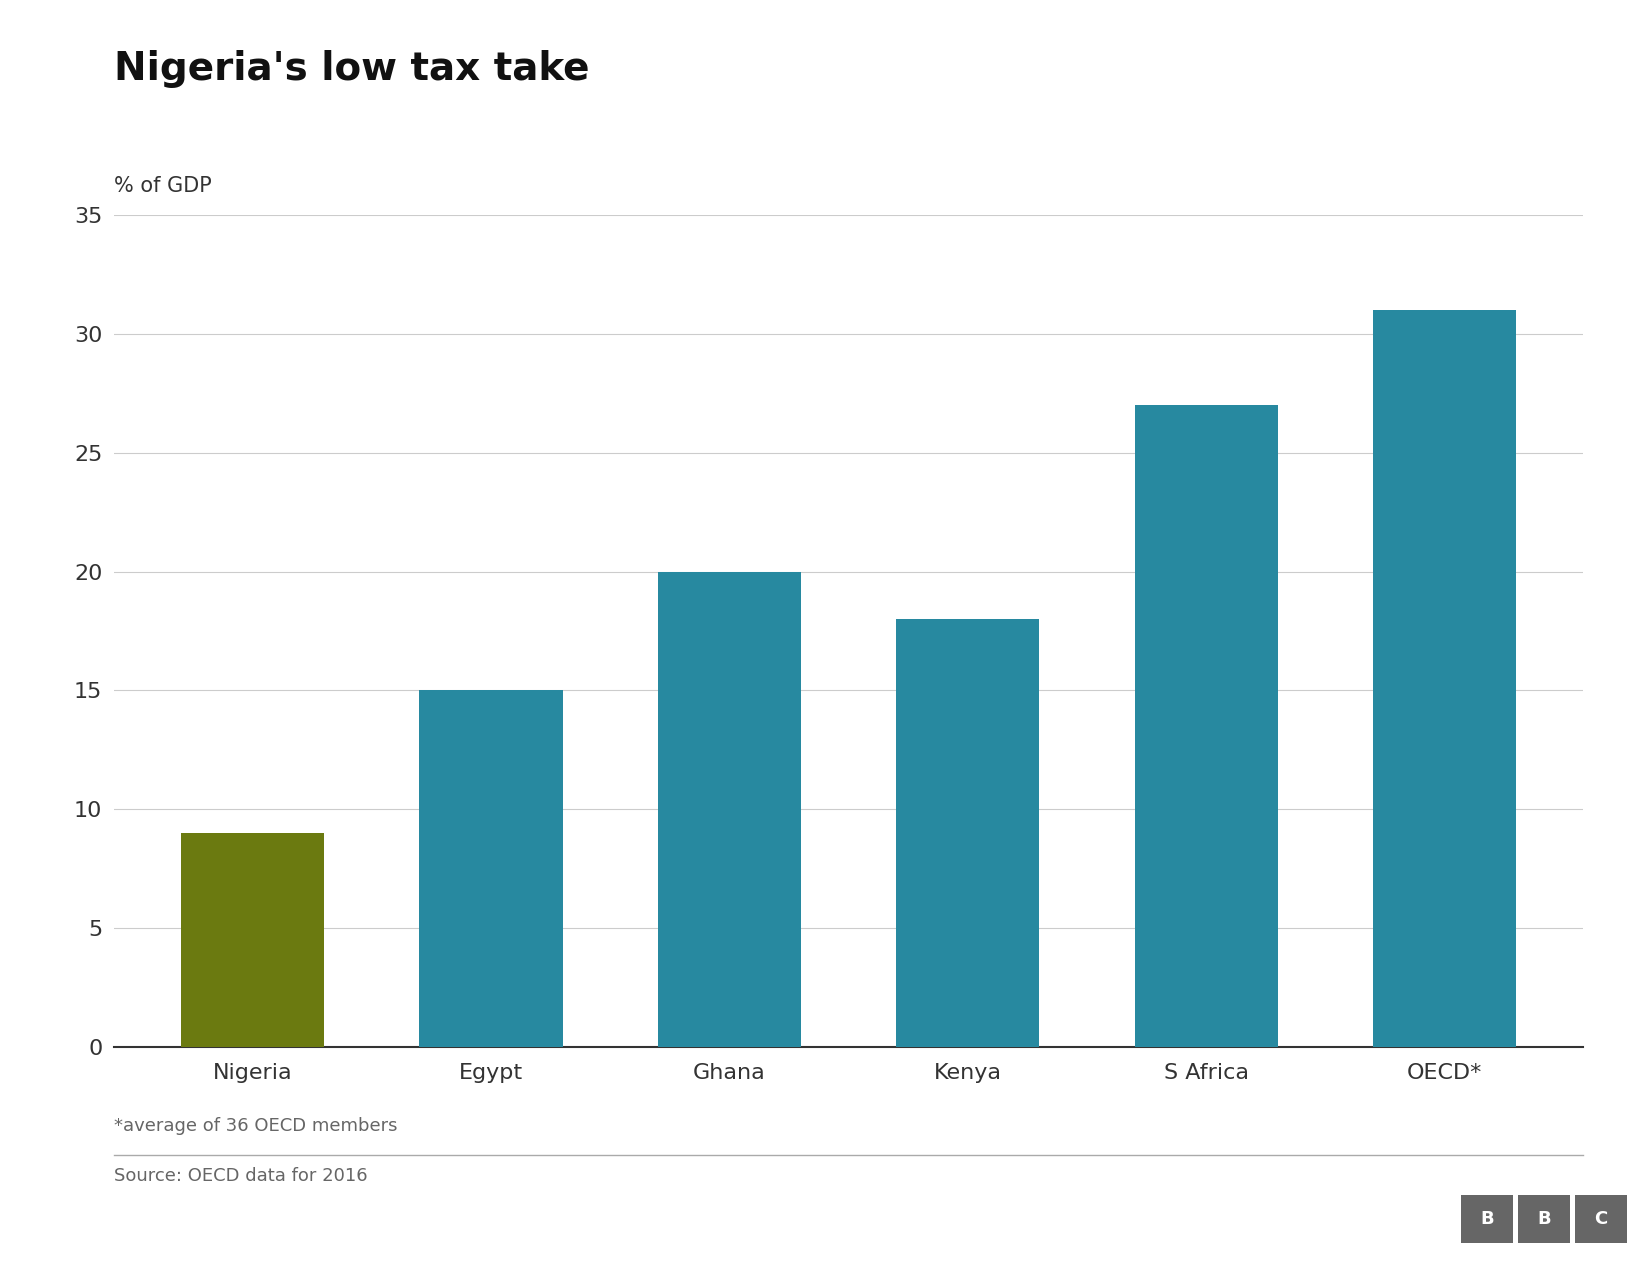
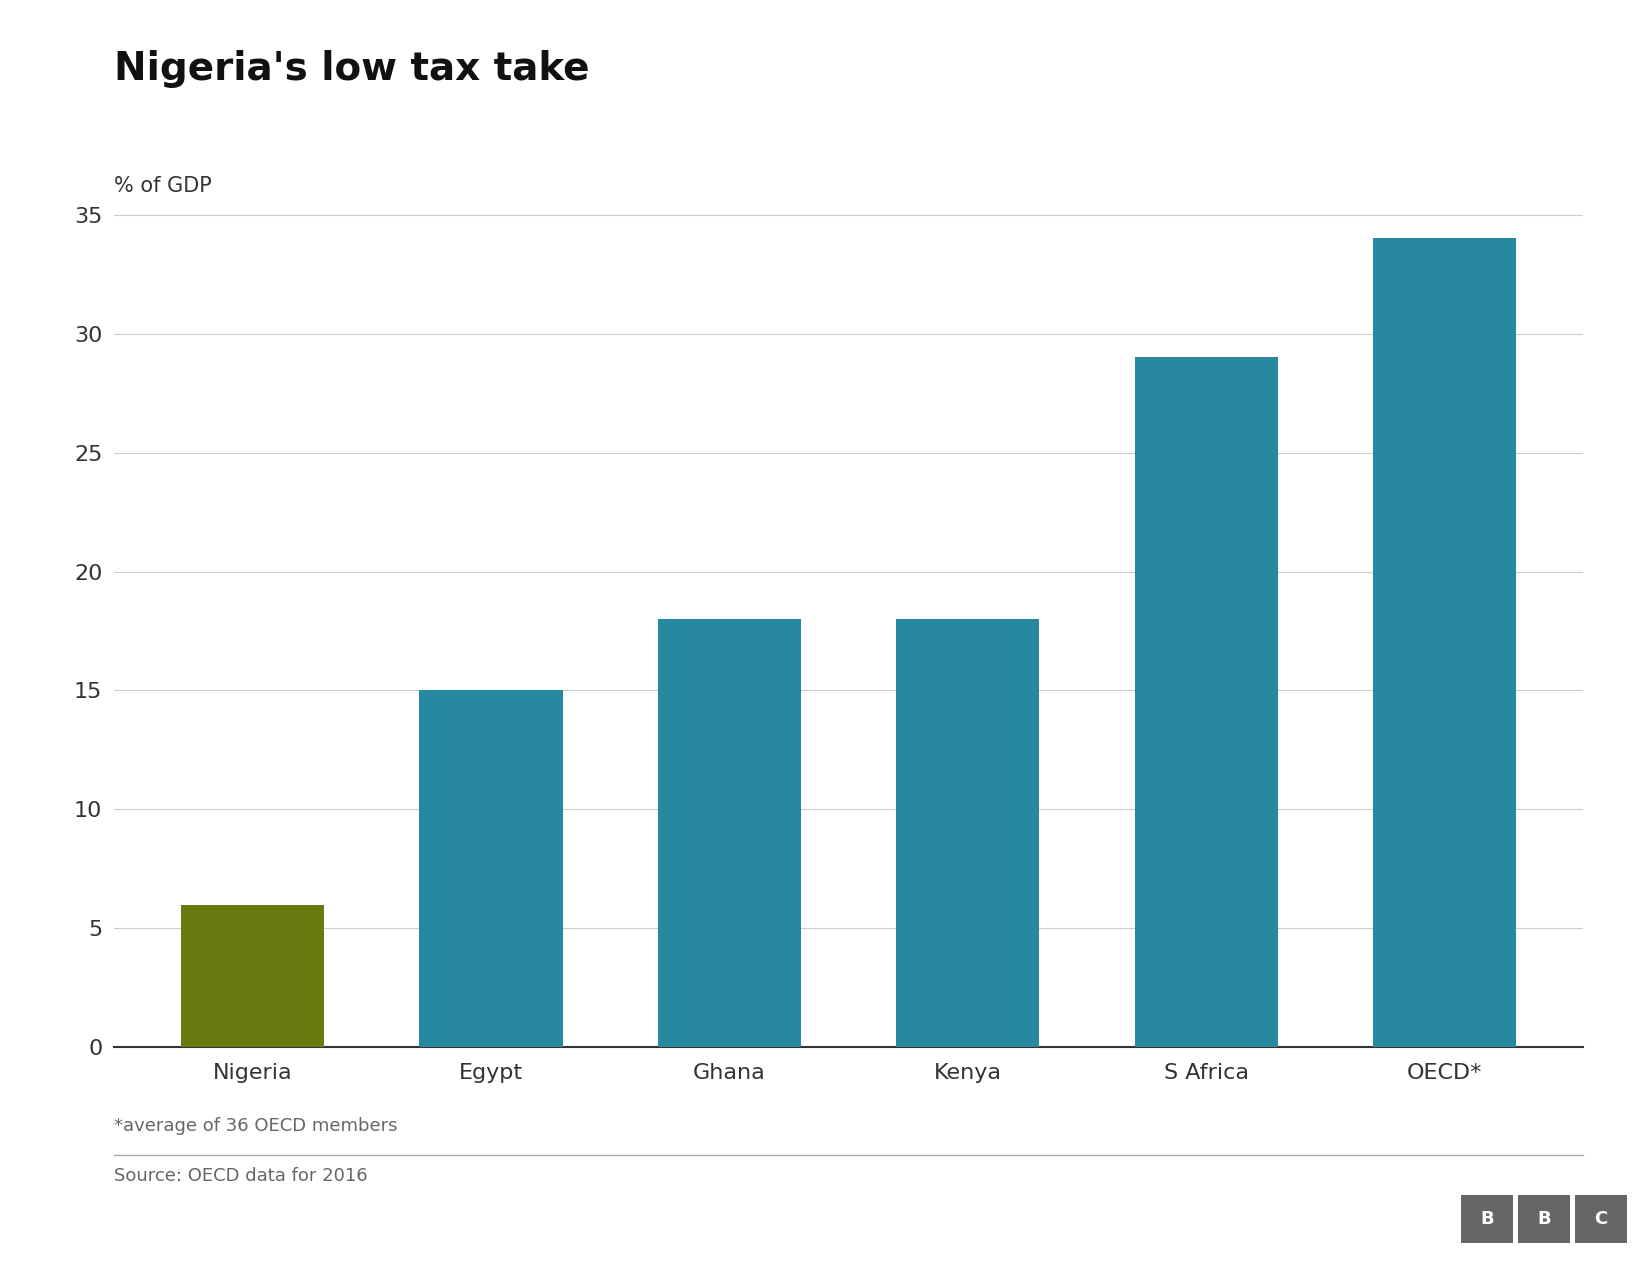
Nigeria: 9 -> 6
Ghana: 20 -> 18
S Africa: 27 -> 29
OECD*: 31 -> 34
